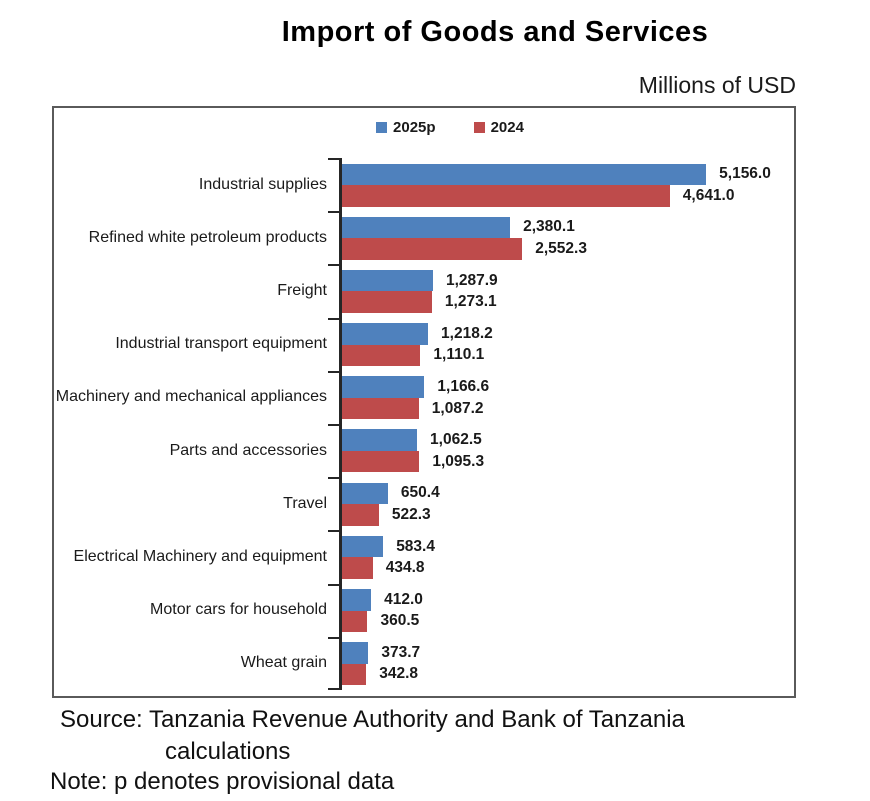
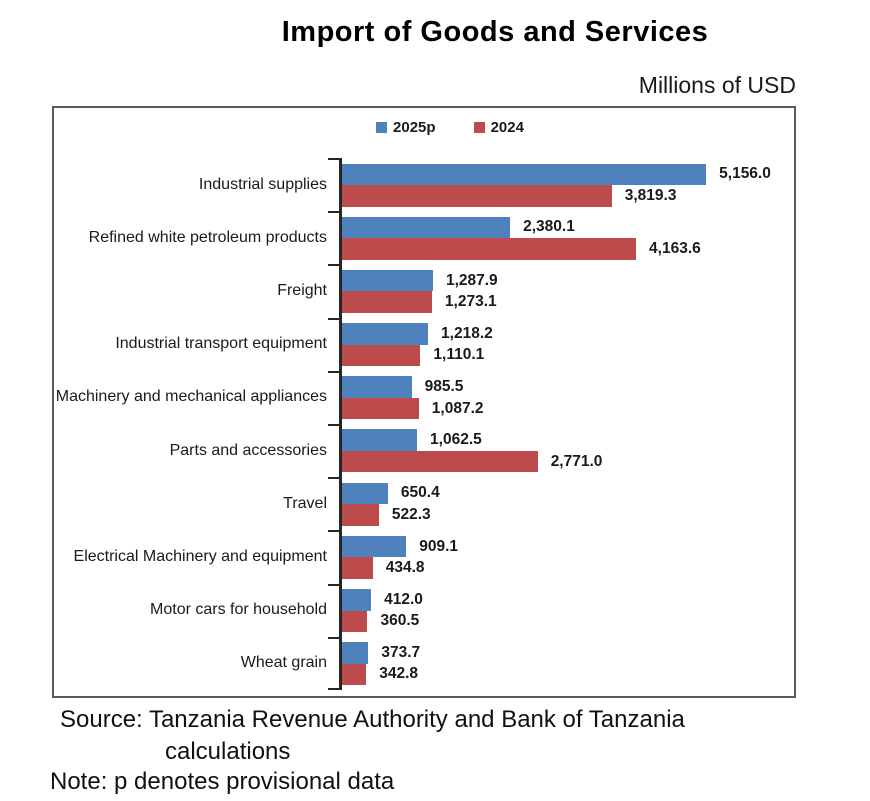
2024/Industrial supplies: 4,641.0 -> 3,819.3
2024/Refined white petroleum products: 2,552.3 -> 4,163.6
2025p/Machinery and mechanical appliances: 1,166.6 -> 985.5
2024/Parts and accessories: 1,095.3 -> 2,771.0
2025p/Electrical Machinery and equipment: 583.4 -> 909.1
